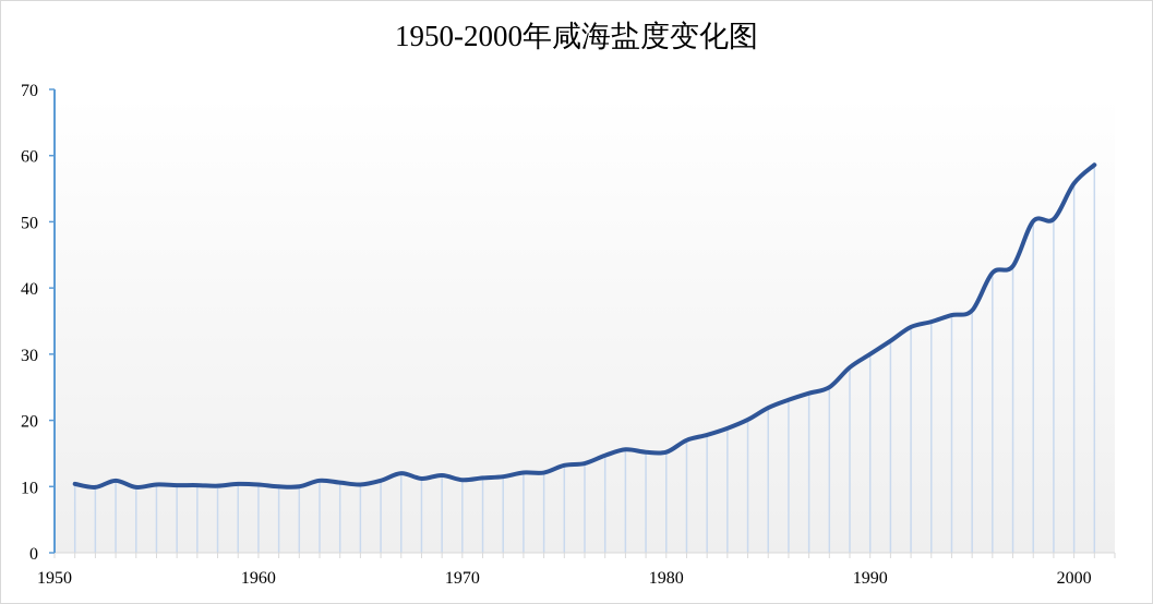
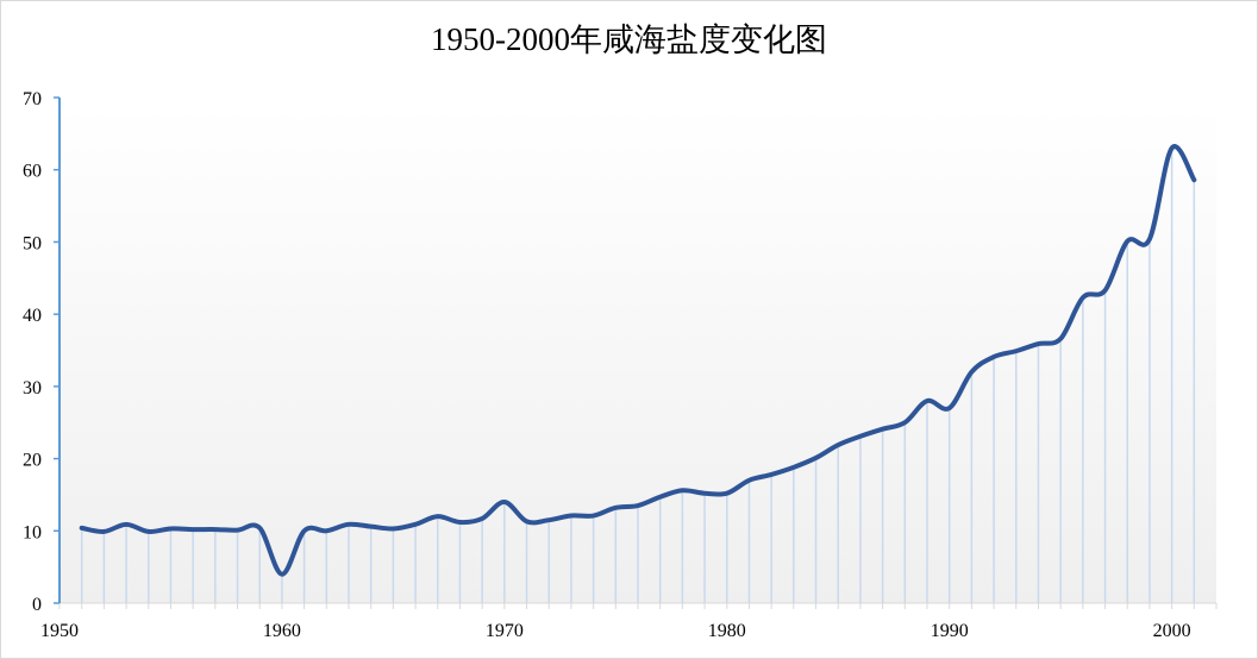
1960: 10 -> 4
1970: 11 -> 14
1990: 30 -> 27
2000: 56 -> 63
